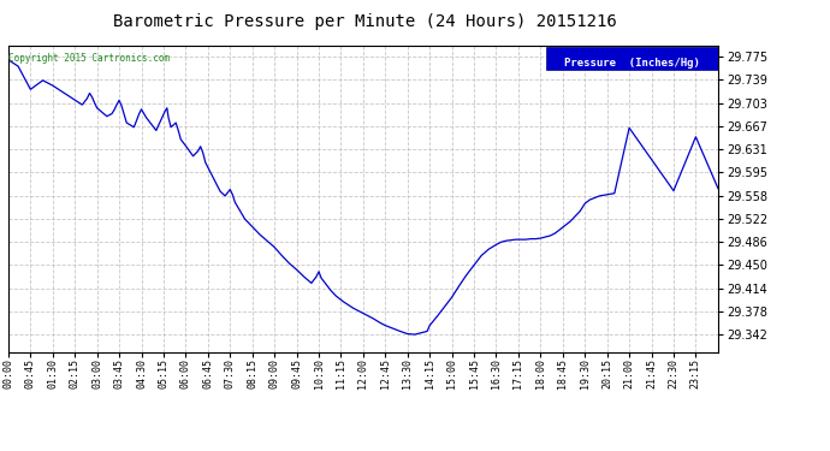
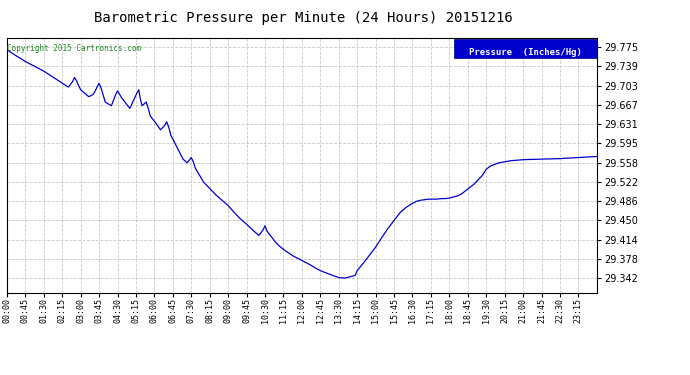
00:45: 29.724 -> 29.748
21:00: 29.664 -> 29.564
23:15: 29.650 -> 29.568
